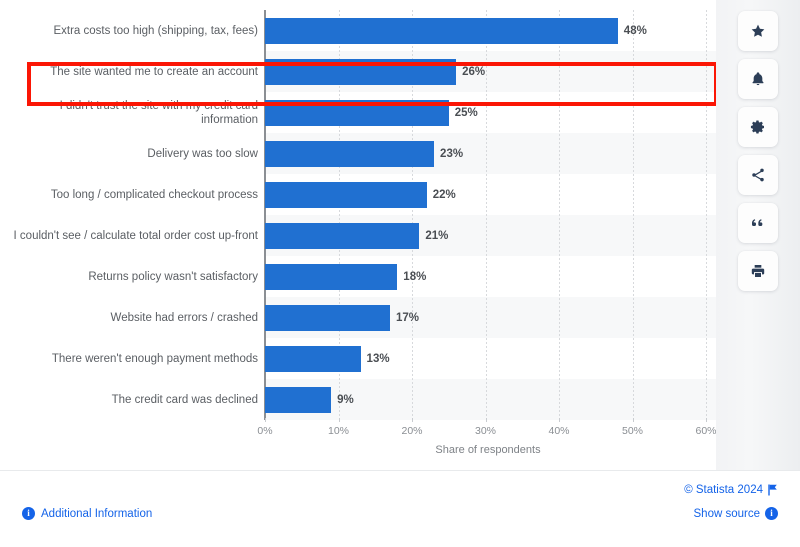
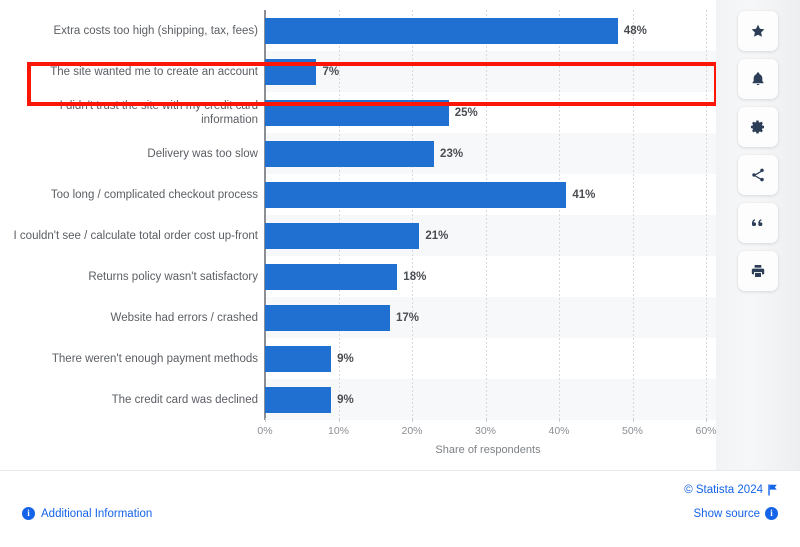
The site wanted me to create an account: 26% -> 7%
Too long / complicated checkout process: 22% -> 41%
There weren't enough payment methods: 13% -> 9%
